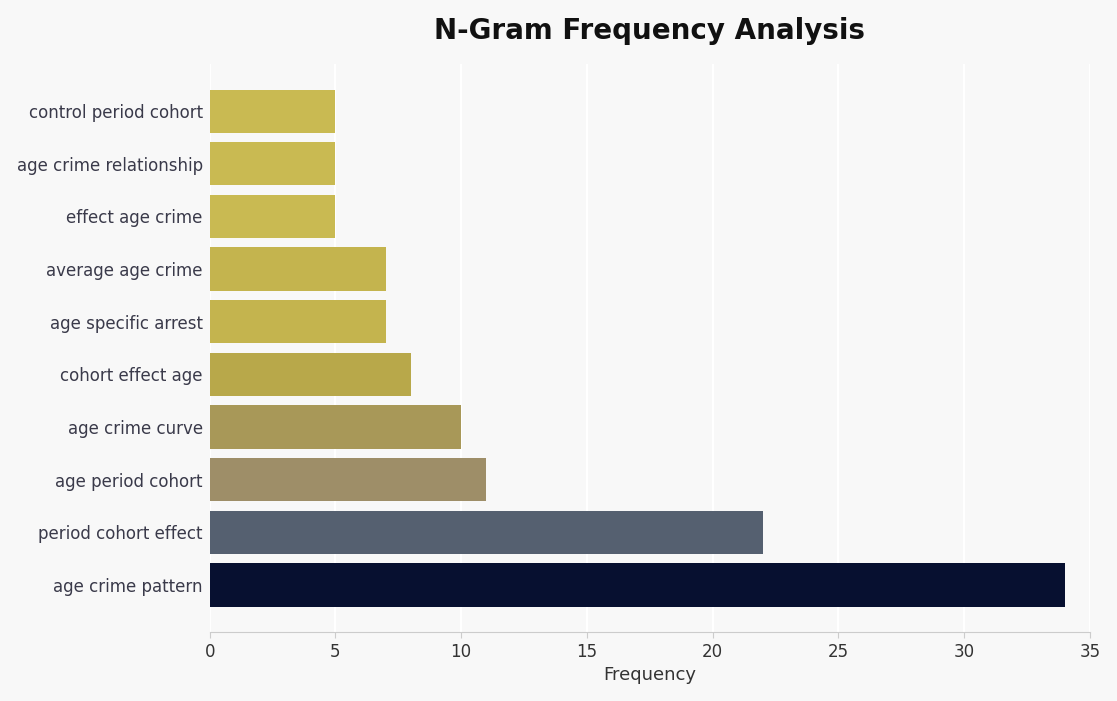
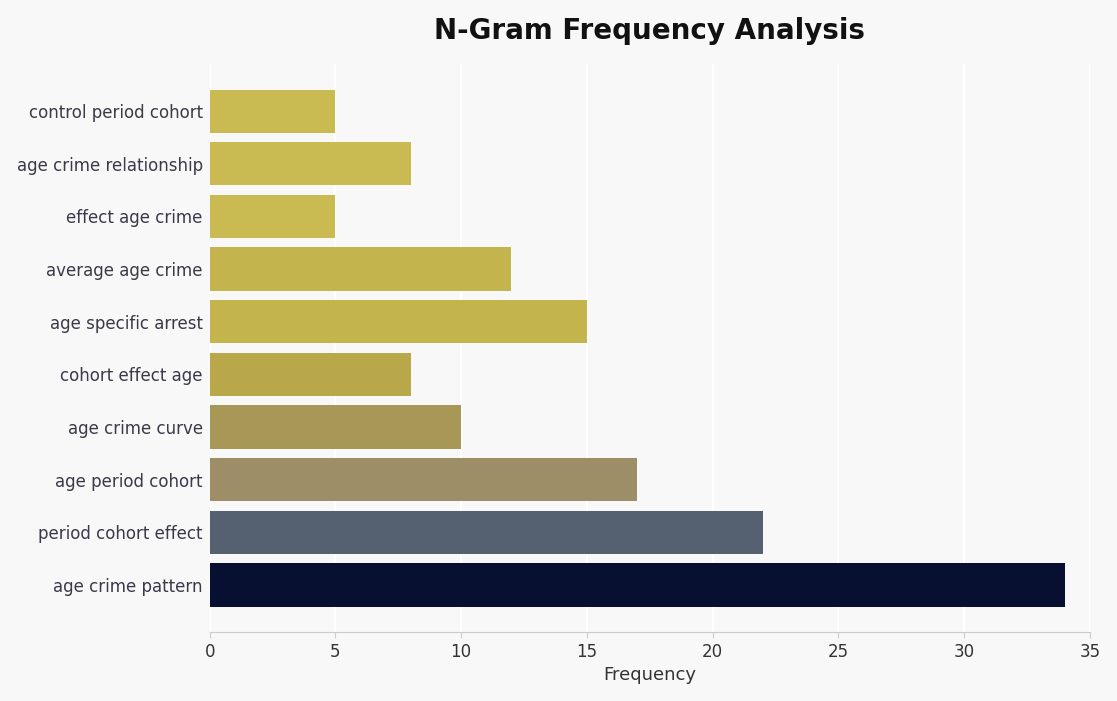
age crime relationship: 5 -> 8
average age crime: 7 -> 12
age specific arrest: 7 -> 15
age period cohort: 11 -> 17
